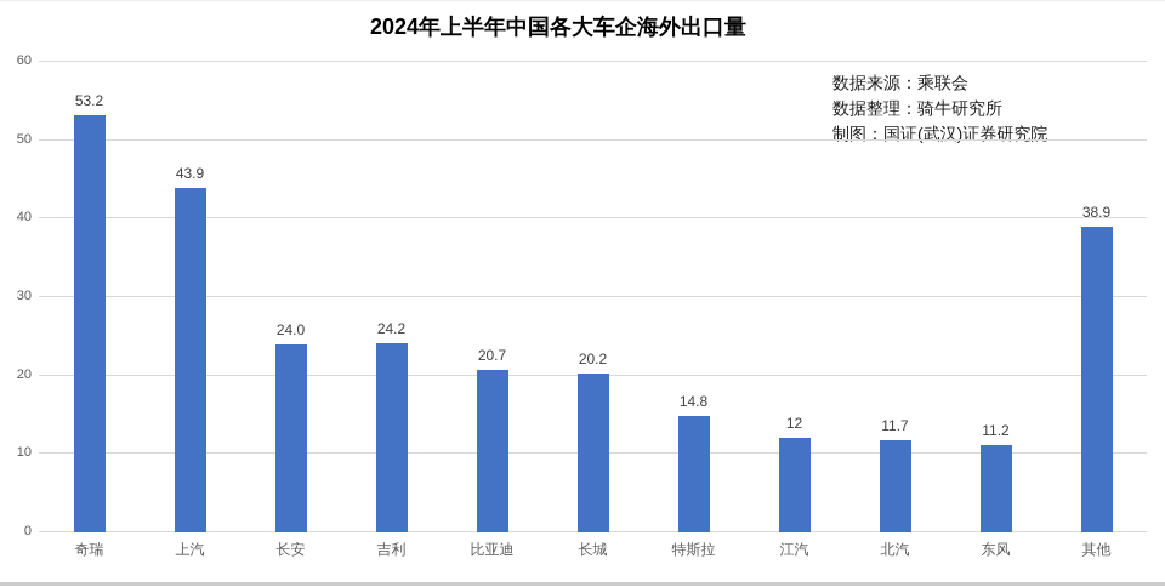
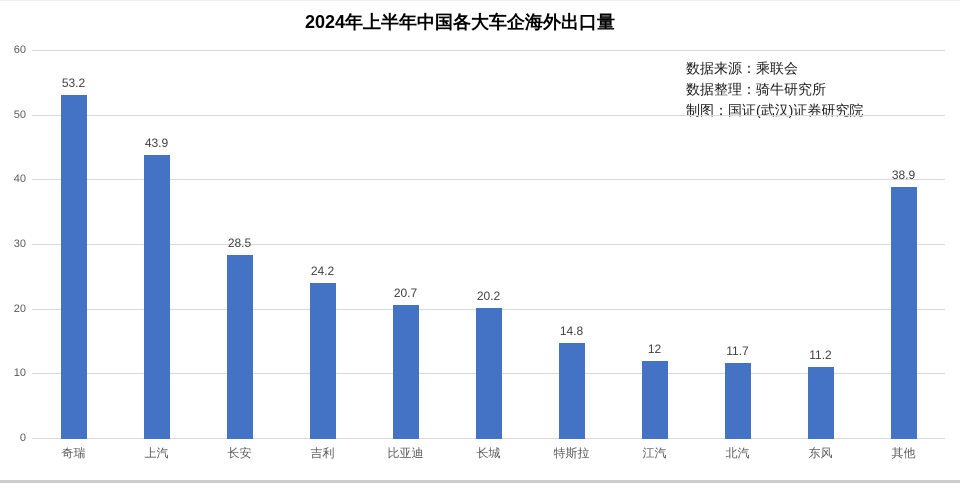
长安: 24.0 -> 28.5
